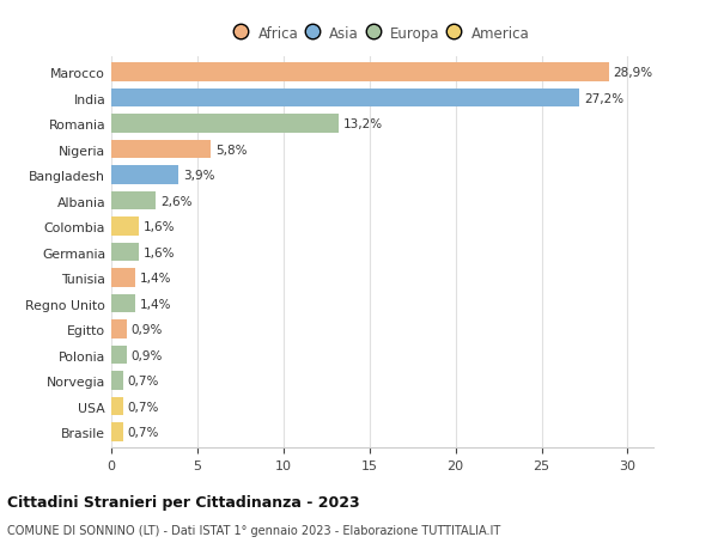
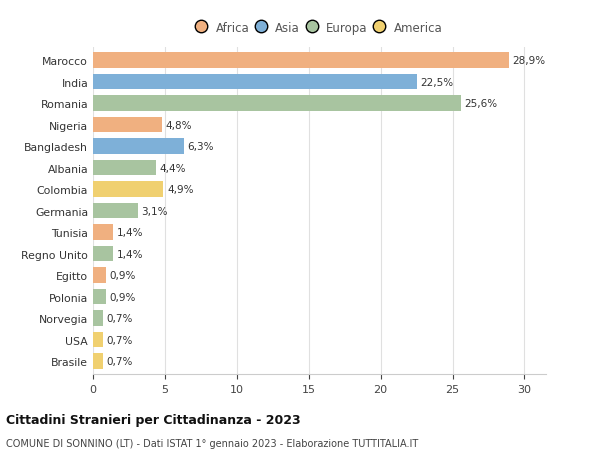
India: 27,2% -> 22,5%
Romania: 13,2% -> 25,6%
Nigeria: 5,8% -> 4,8%
Bangladesh: 3,9% -> 6,3%
Albania: 2,6% -> 4,4%
Colombia: 1,6% -> 4,9%
Germania: 1,6% -> 3,1%
